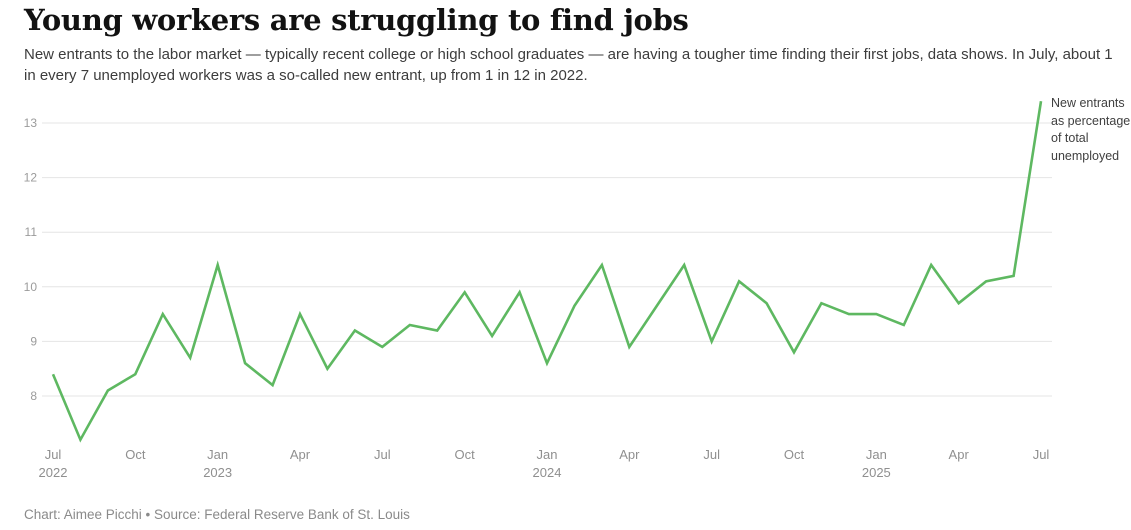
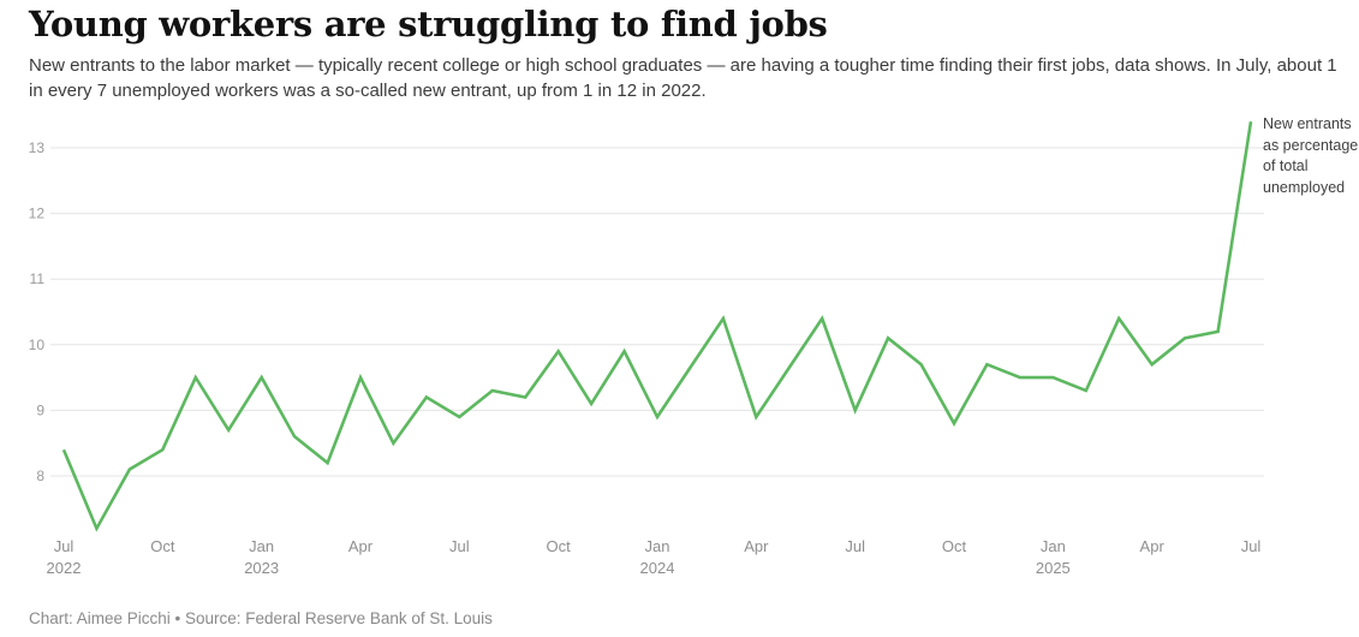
Jan 2023: 10.4 -> 9.5
Jan 2024: 8.6 -> 8.9
